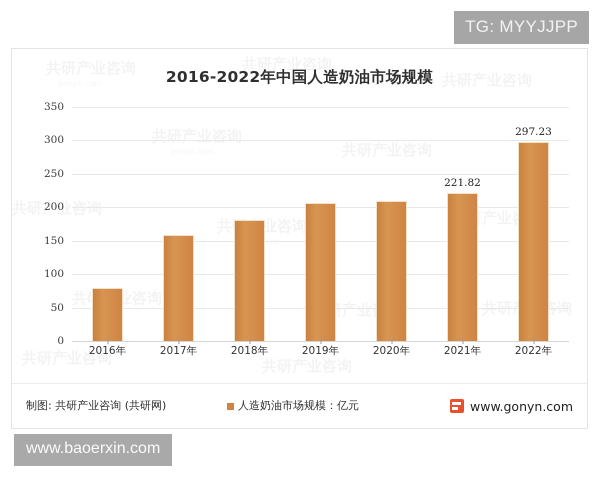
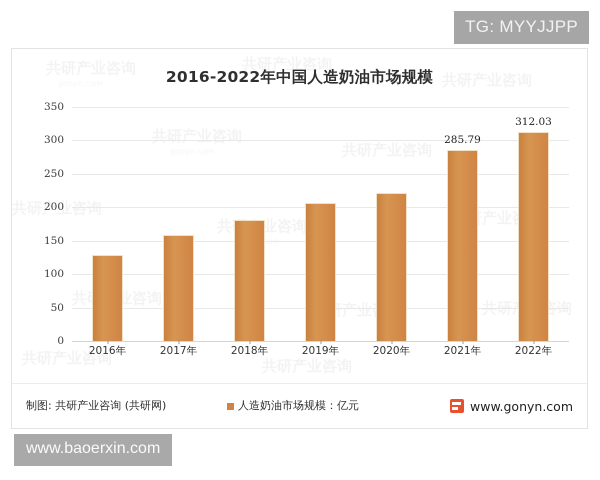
2016年: 80 -> 130
2020年: 210 -> 220
2021年: 221.82 -> 285.79
2022年: 297.23 -> 312.03
